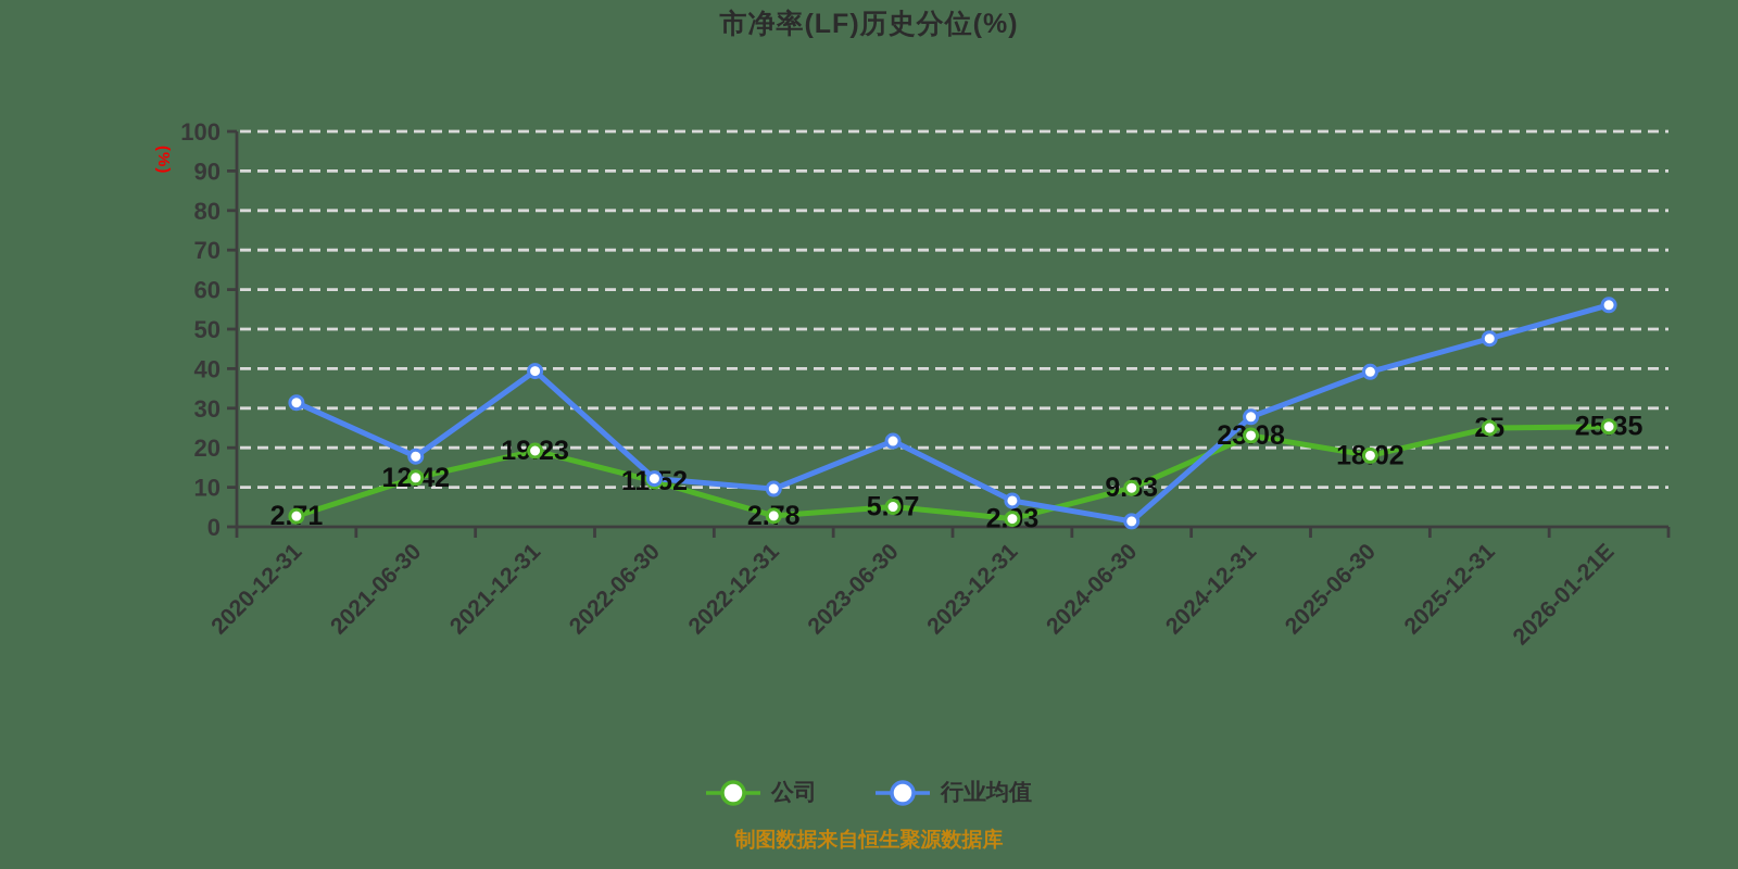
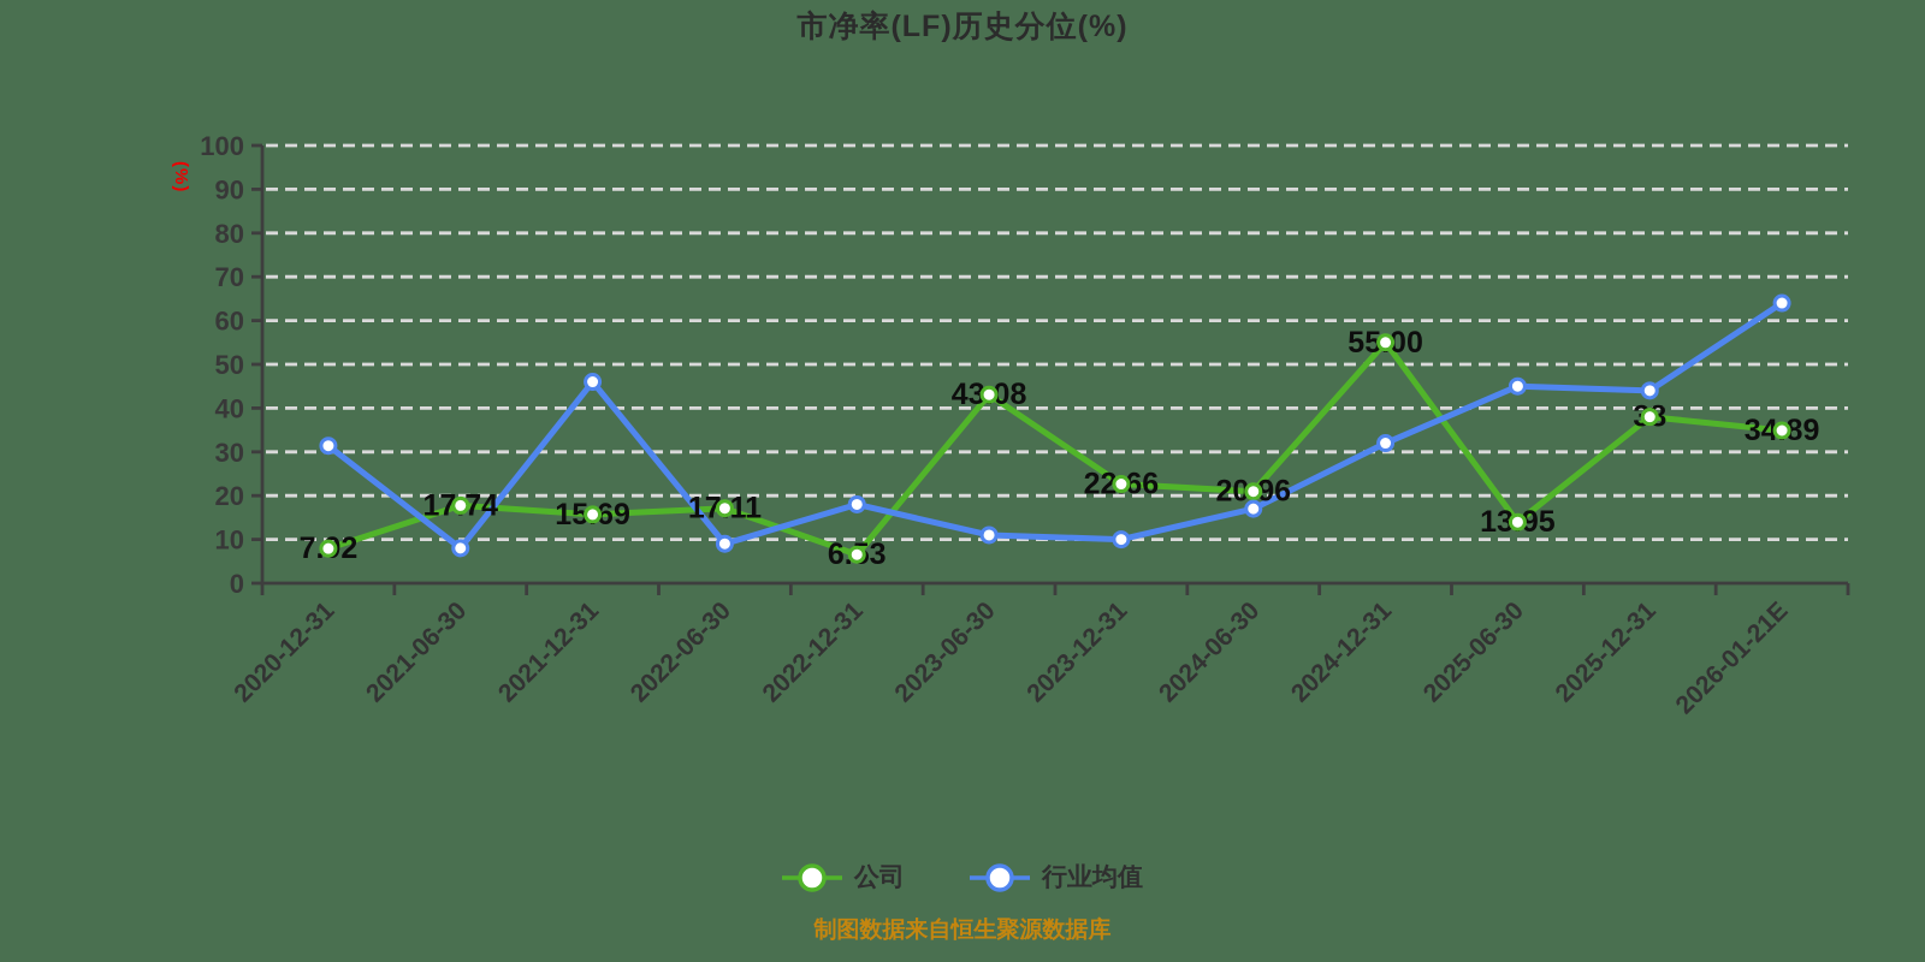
公司/2020-12-31: 2.71 -> 7.92
公司/2021-06-30: 12.42 -> 17.74
行业均值/2021-06-30: 18 -> 8
公司/2021-12-31: 19.23 -> 15.69
行业均值/2021-12-31: 39 -> 46
公司/2022-06-30: 11.52 -> 17.11
行业均值/2022-06-30: 12 -> 9
公司/2022-12-31: 2.78 -> 6.53
行业均值/2022-12-31: 10 -> 18
公司/2023-06-30: 5.07 -> 43.08
行业均值/2023-06-30: 22 -> 11
公司/2023-12-31: 2.03 -> 22.66
行业均值/2023-12-31: 7 -> 10
公司/2024-06-30: 9.83 -> 20.96
行业均值/2024-06-30: 1 -> 17
公司/2024-12-31: 23.08 -> 55.00
行业均值/2024-12-31: 28 -> 32
公司/2025-06-30: 18.02 -> 13.95
行业均值/2025-06-30: 39 -> 45
公司/2025-12-31: 25 -> 38
行业均值/2025-12-31: 48 -> 44
公司/2026-01-21E: 25.35 -> 34.89
行业均值/2026-01-21E: 56 -> 64
